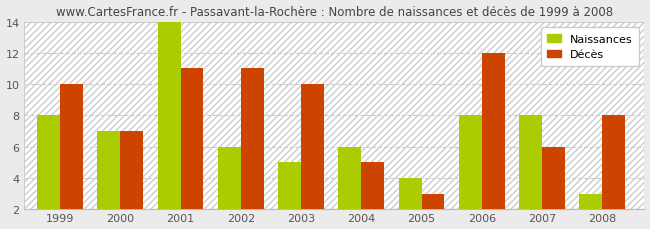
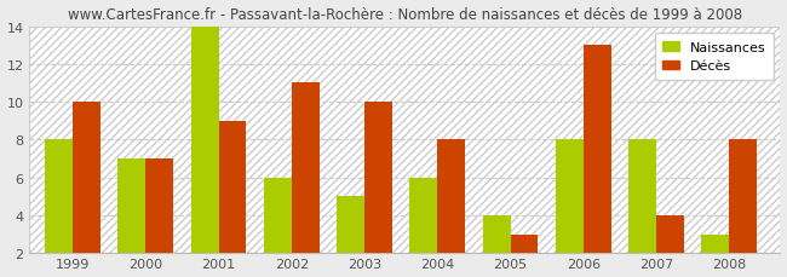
Décès/2001: 11 -> 9
Décès/2004: 5 -> 8
Décès/2006: 12 -> 13
Décès/2007: 6 -> 4
